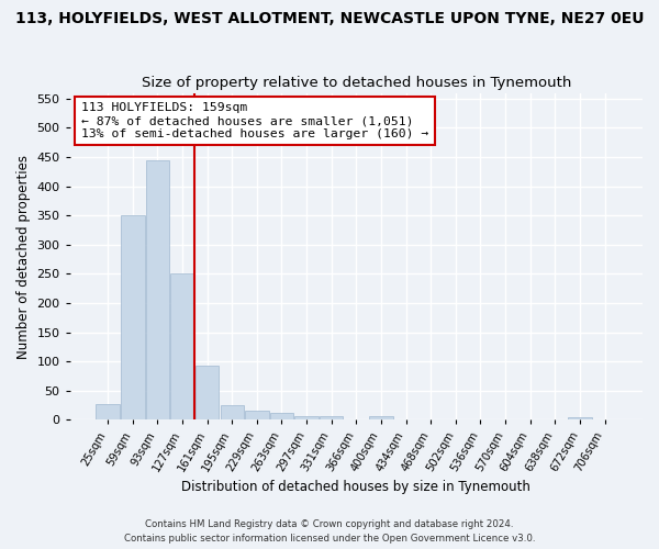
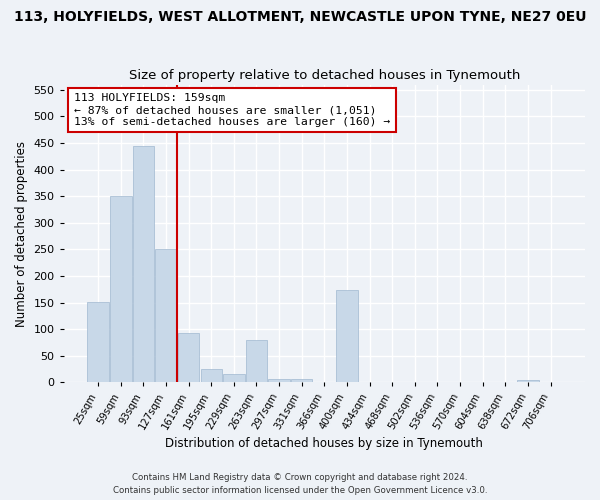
25sqm: 28 -> 152
263sqm: 12 -> 80
400sqm: 6 -> 174
